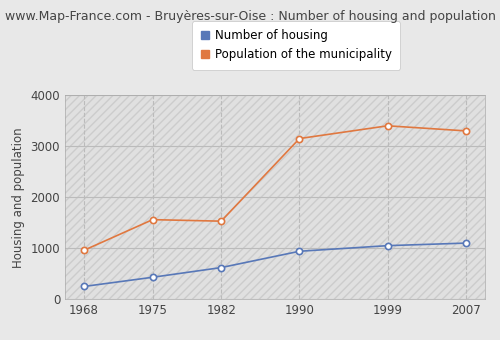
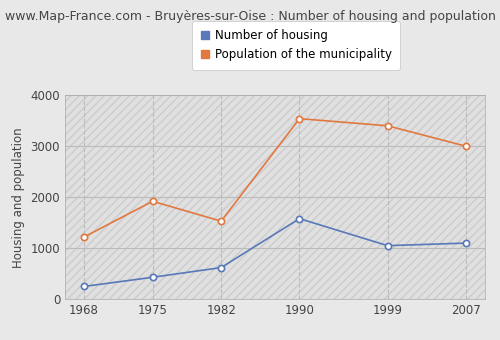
Population of the municipality/1968: 960 -> 1220
Population of the municipality/1975: 1560 -> 1920
Number of housing/1990: 940 -> 1580
Population of the municipality/1990: 3150 -> 3540
Population of the municipality/2007: 3300 -> 3000
